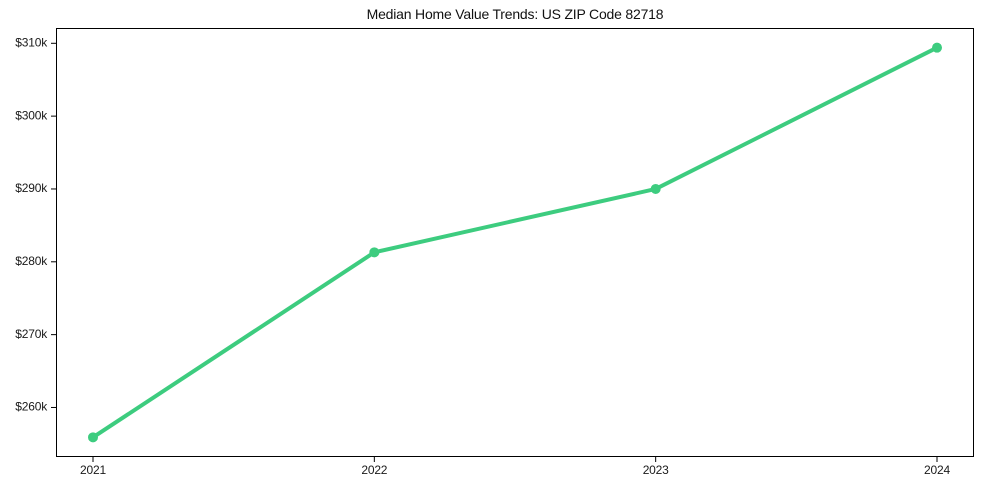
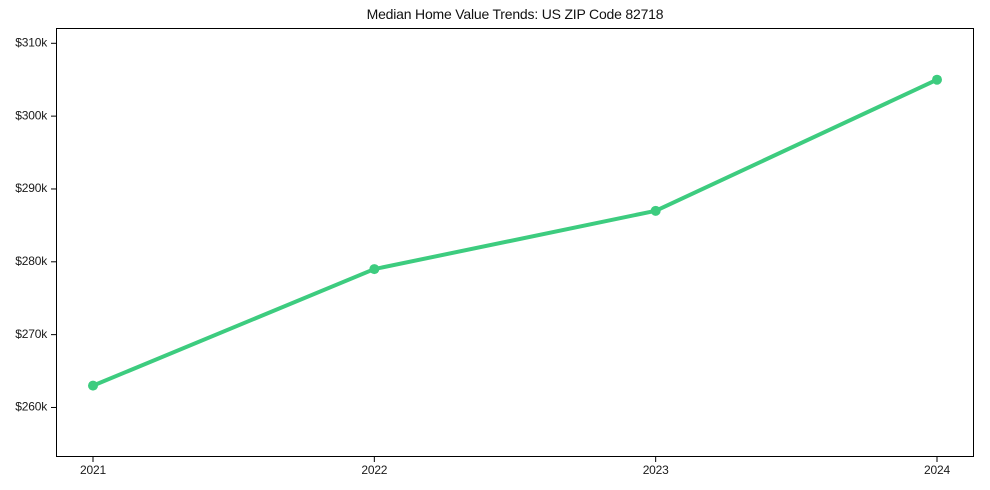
2021: $256k -> $263k
2022: $281k -> $279k
2023: $290k -> $287k
2024: $309k -> $305k
